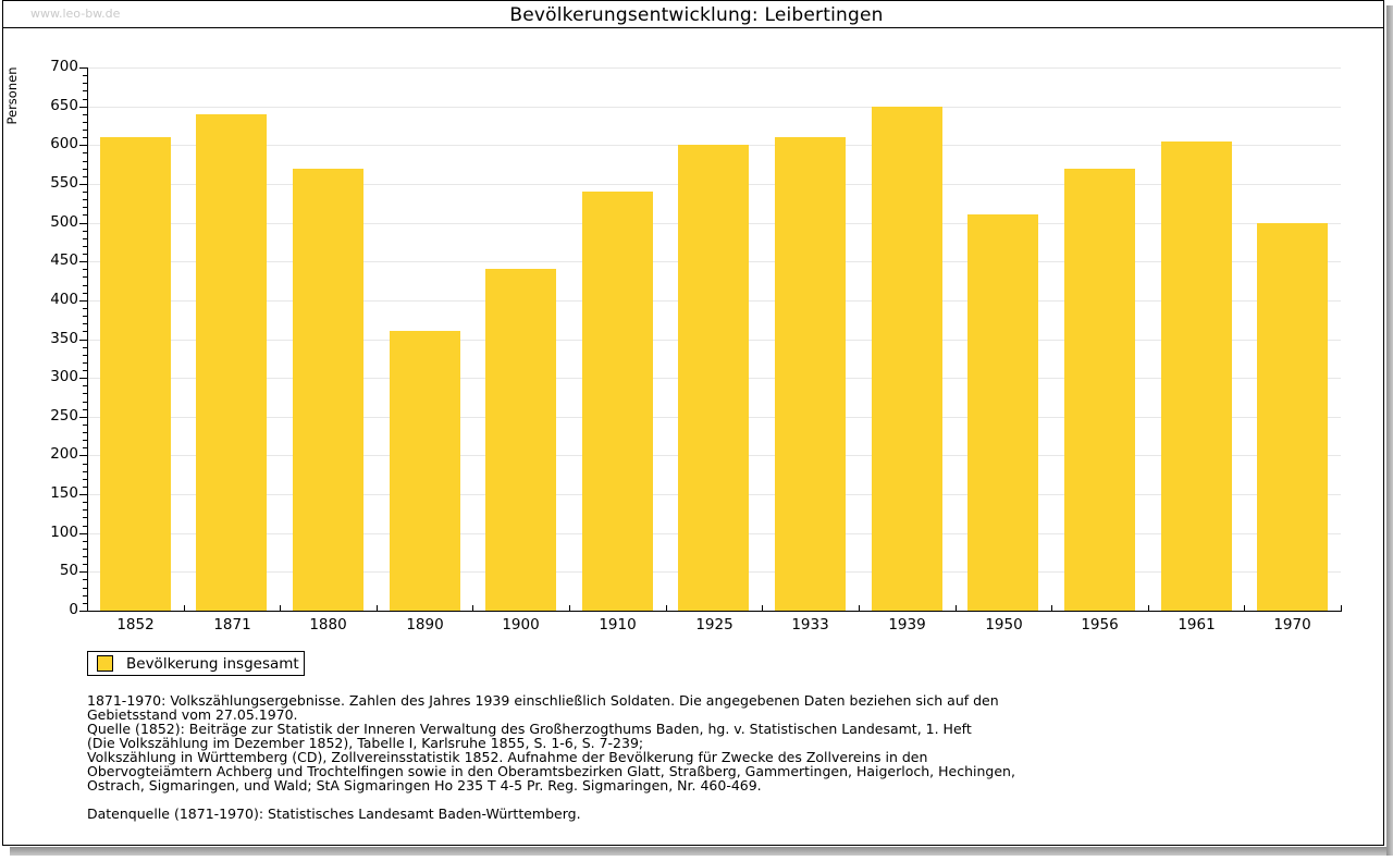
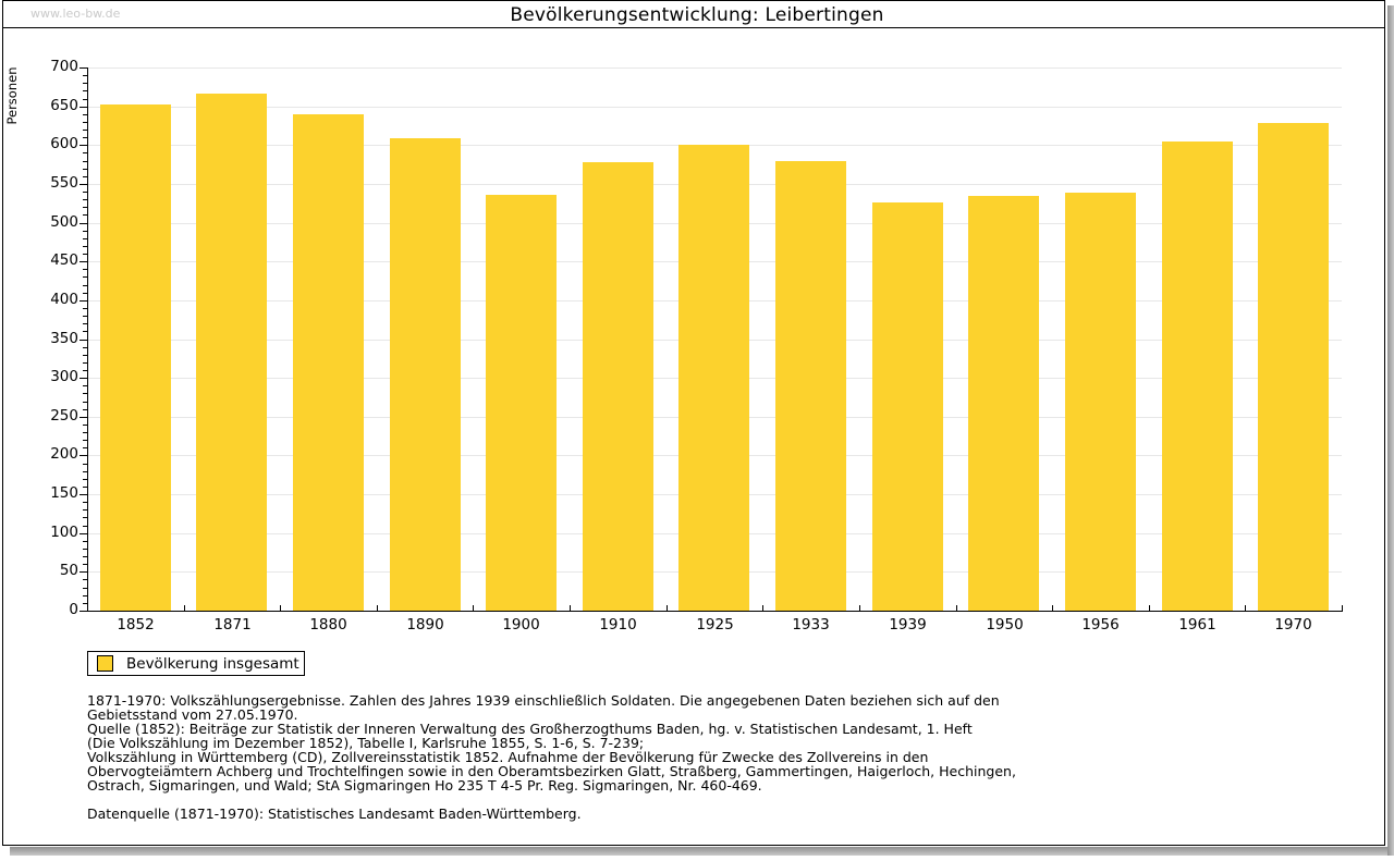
1852: 610 -> 650
1871: 640 -> 670
1880: 570 -> 640
1890: 360 -> 610
1900: 440 -> 540
1910: 540 -> 580
1933: 610 -> 580
1939: 650 -> 530
1950: 510 -> 530
1956: 570 -> 540
1970: 500 -> 630
